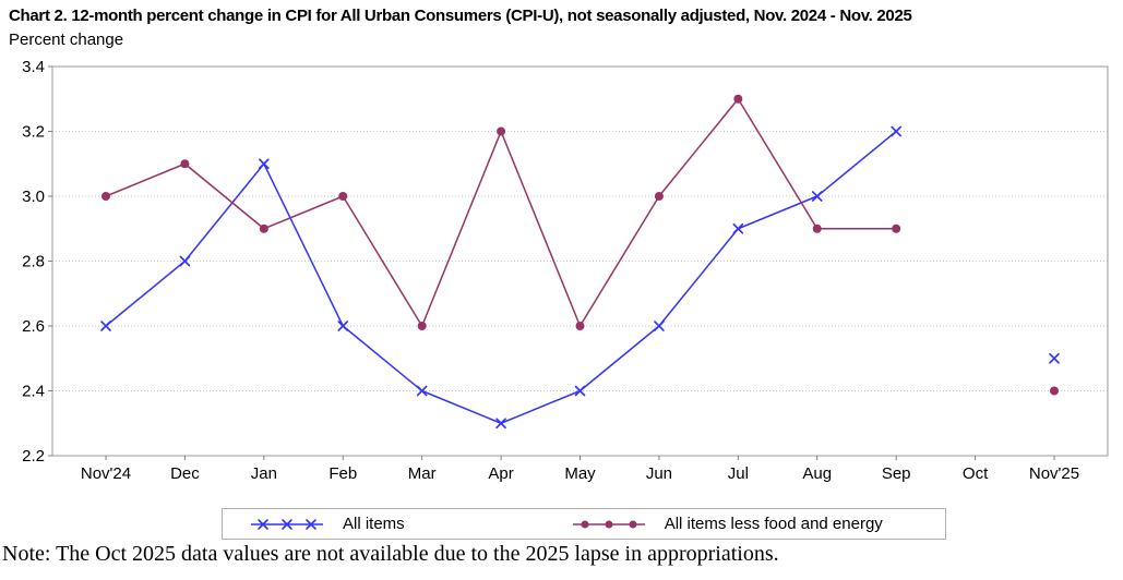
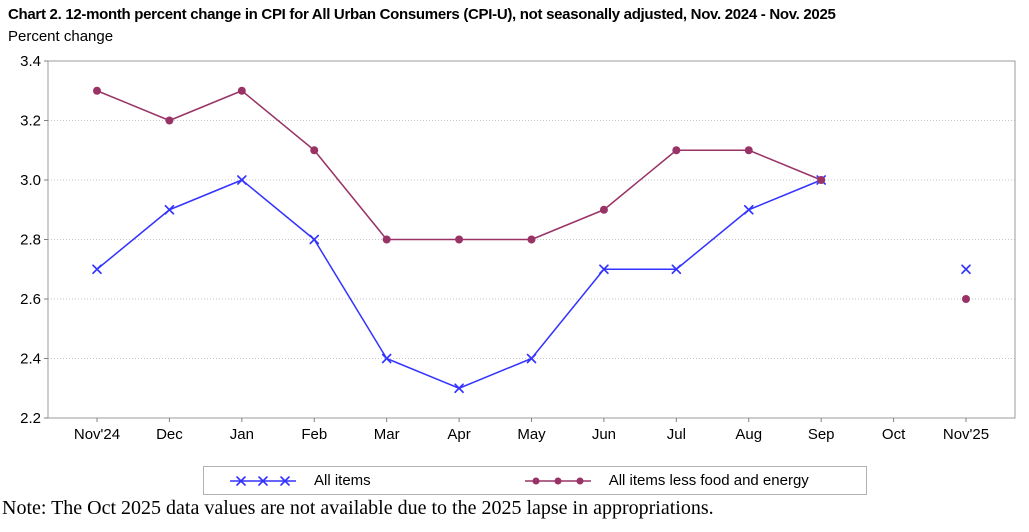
All items/Nov'24: 2.6 -> 2.7
All items less food and energy/Nov'24: 3.0 -> 3.3
All items/Dec: 2.8 -> 2.9
All items less food and energy/Dec: 3.1 -> 3.2
All items/Jan: 3.1 -> 3.0
All items less food and energy/Jan: 2.9 -> 3.3
All items/Feb: 2.6 -> 2.8
All items less food and energy/Feb: 3.0 -> 3.1
All items less food and energy/Mar: 2.6 -> 2.8
All items less food and energy/Apr: 3.2 -> 2.8
All items less food and energy/May: 2.6 -> 2.8
All items/Jun: 2.6 -> 2.7
All items less food and energy/Jun: 3.0 -> 2.9
All items/Jul: 2.9 -> 2.7
All items less food and energy/Jul: 3.3 -> 3.1
All items/Aug: 3.0 -> 2.9
All items less food and energy/Aug: 2.9 -> 3.1
All items/Sep: 3.2 -> 3.0
All items less food and energy/Sep: 2.9 -> 3.0
All items/Nov'25: 2.5 -> 2.7
All items less food and energy/Nov'25: 2.4 -> 2.6
